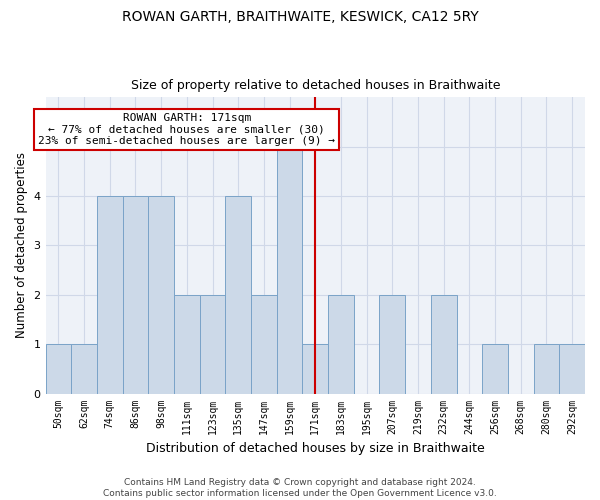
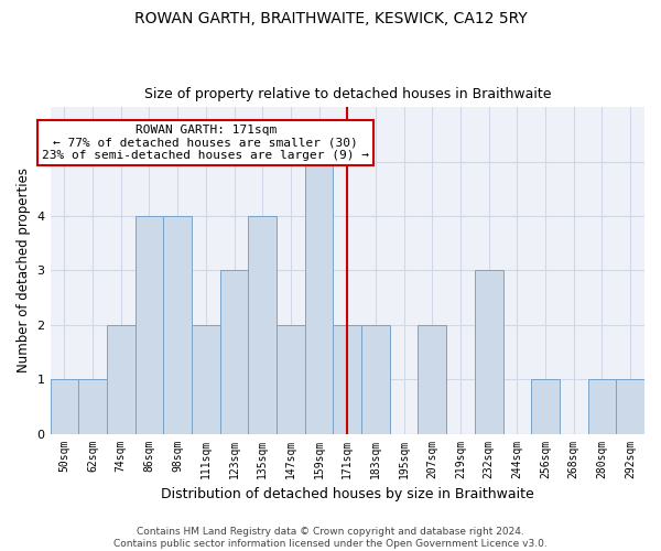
74sqm: 4 -> 2
123sqm: 2 -> 3
171sqm: 1 -> 2
232sqm: 2 -> 3
